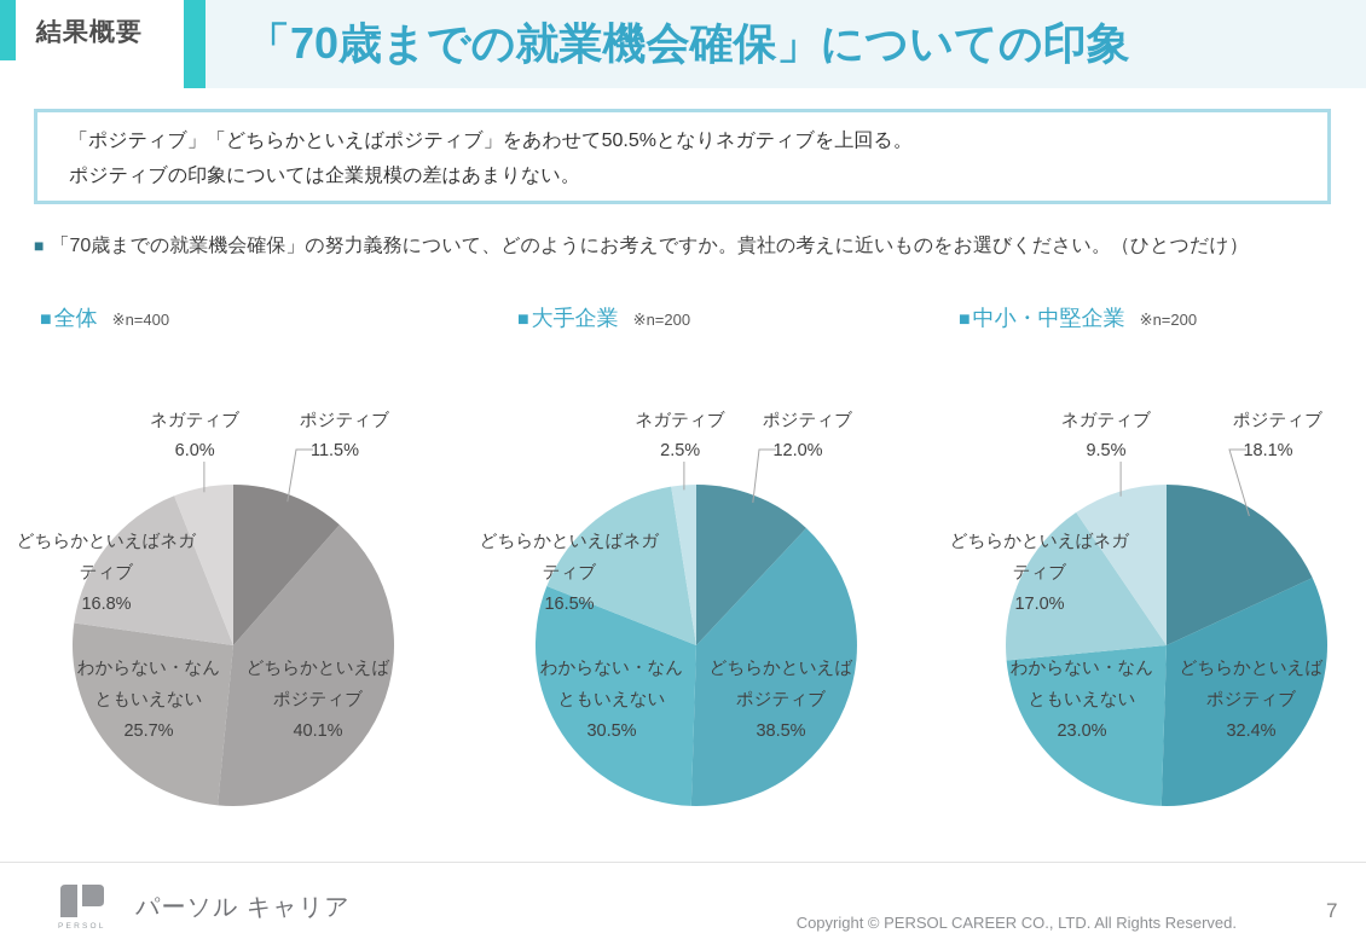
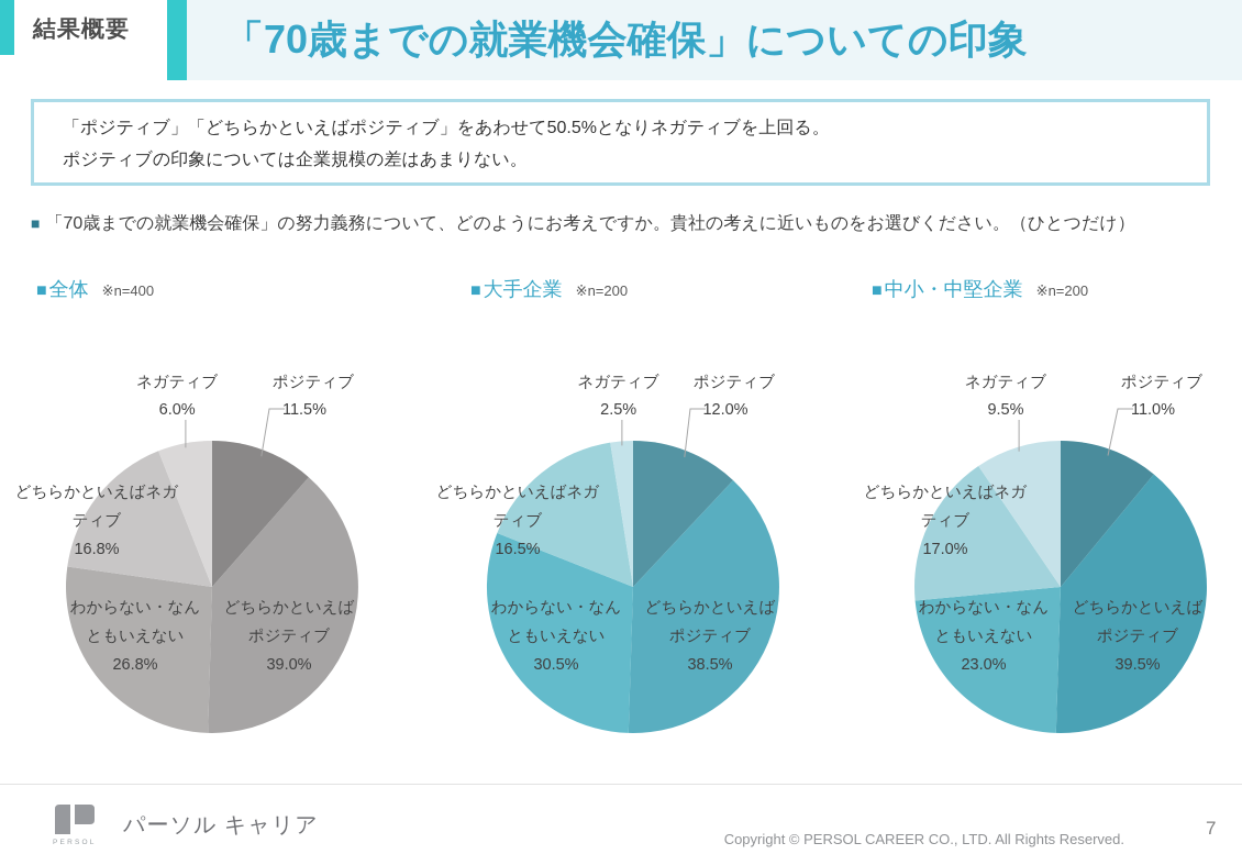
全体/どちらかといえばポジティブ: 40.1% -> 39.0%
全体/わからない・なんともいえない: 25.7% -> 26.8%
中小・中堅企業/ポジティブ: 18.1% -> 11.0%
中小・中堅企業/どちらかといえばポジティブ: 32.4% -> 39.5%
